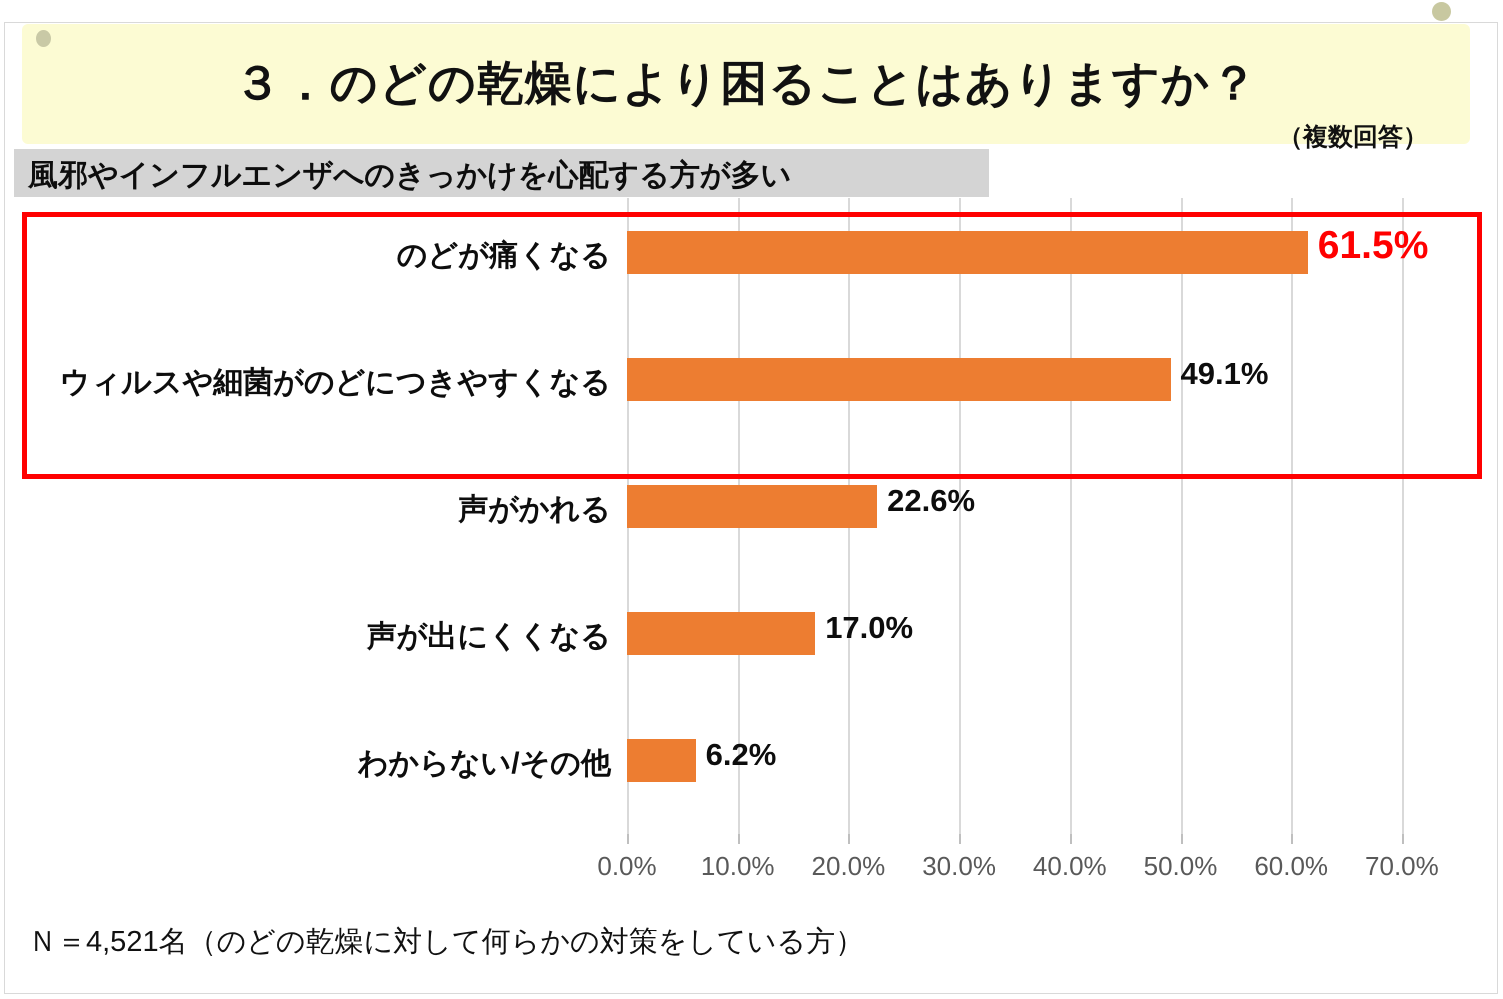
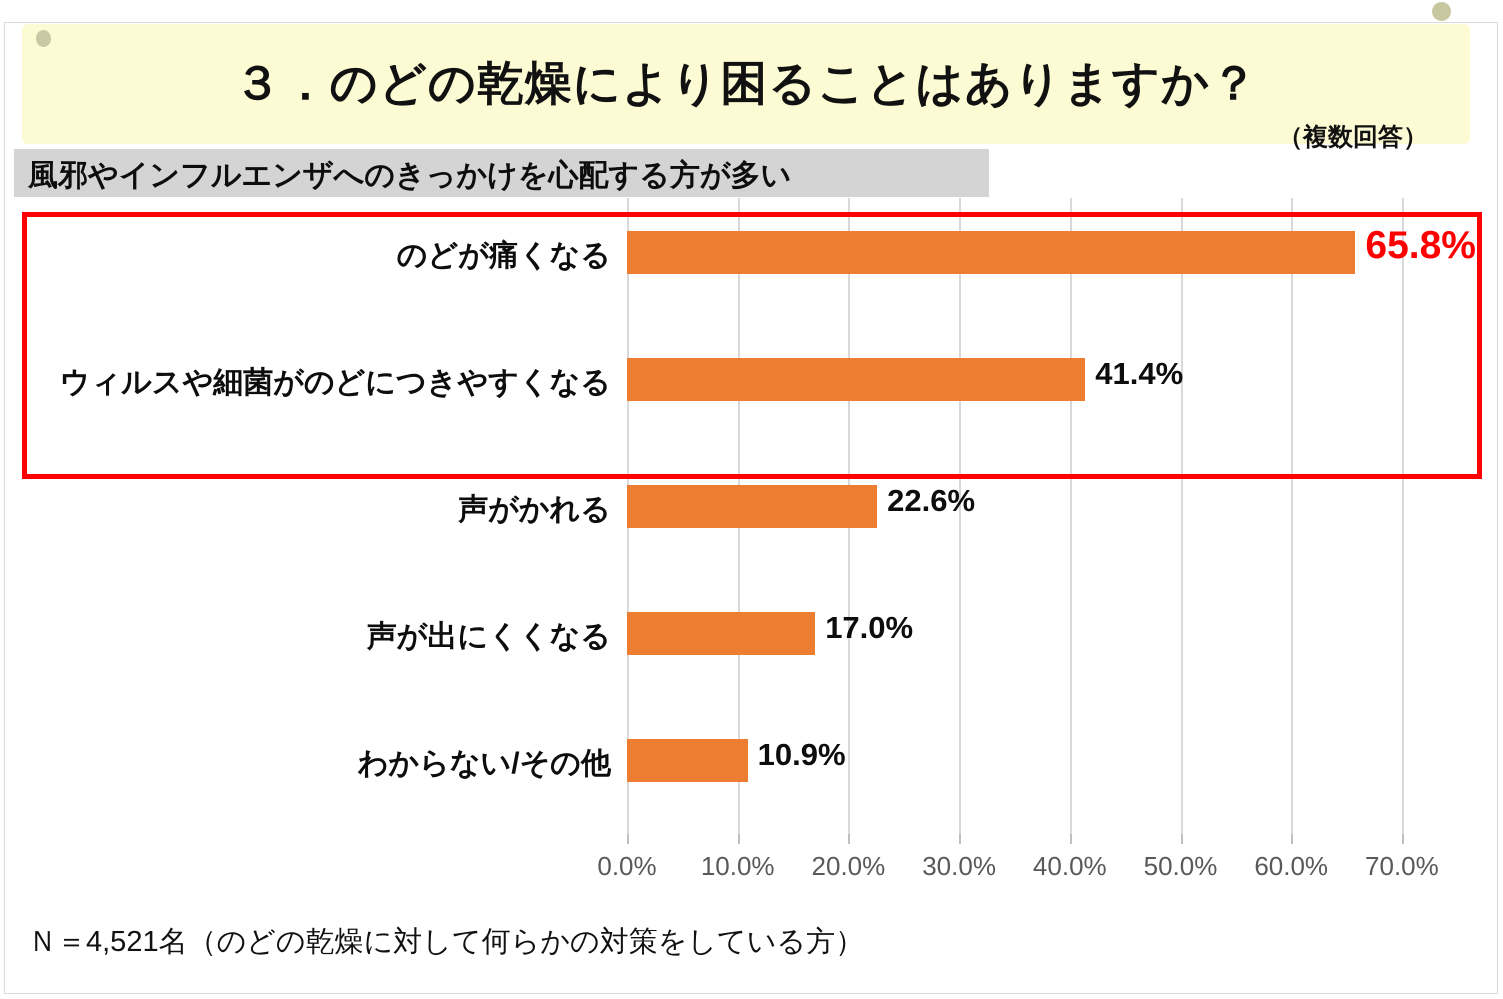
のどが痛くなる: 61.5% -> 65.8%
ウィルスや細菌がのどにつきやすくなる: 49.1% -> 41.4%
わからない/その他: 6.2% -> 10.9%
